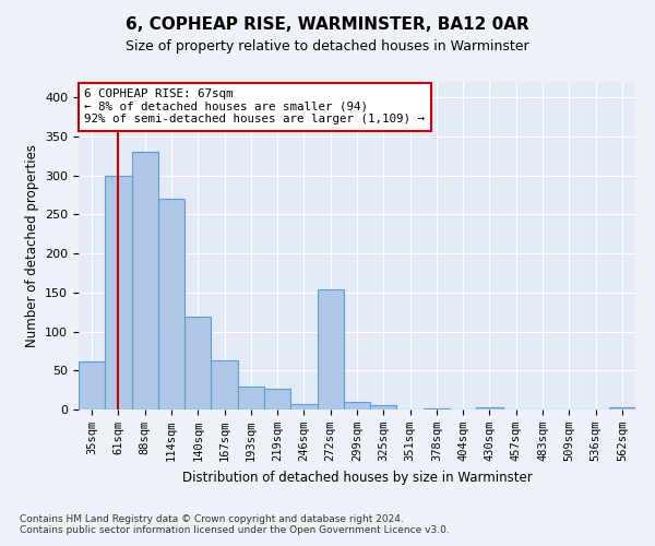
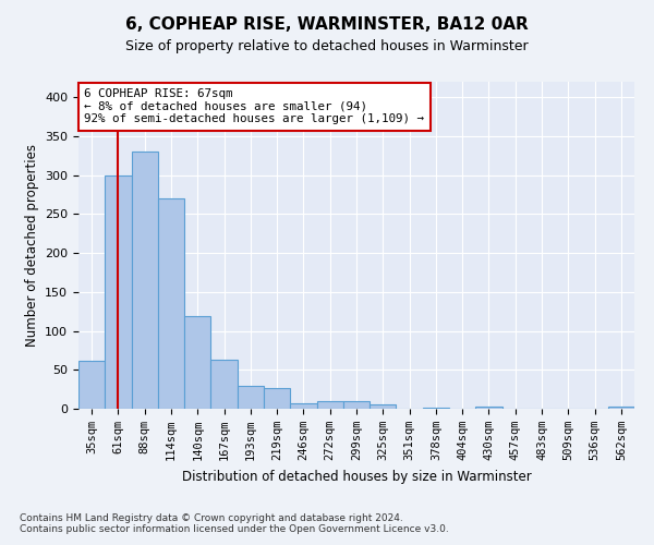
272sqm: 154 -> 10
